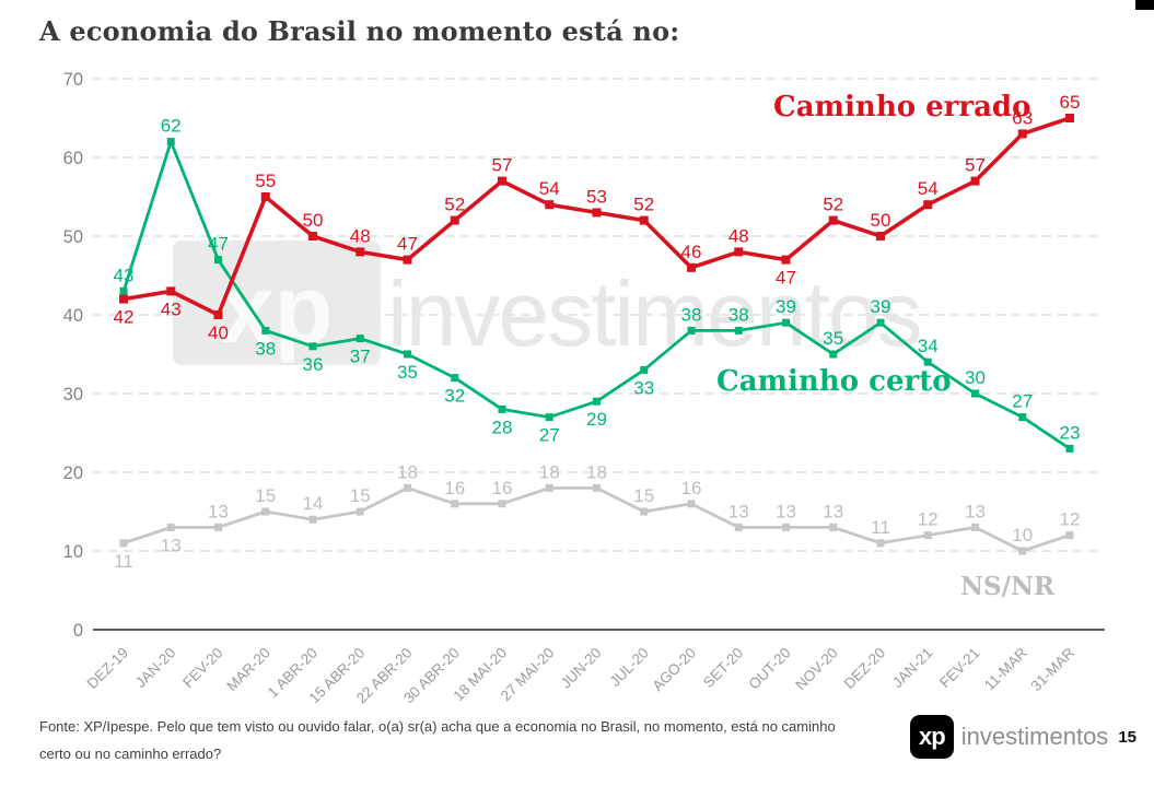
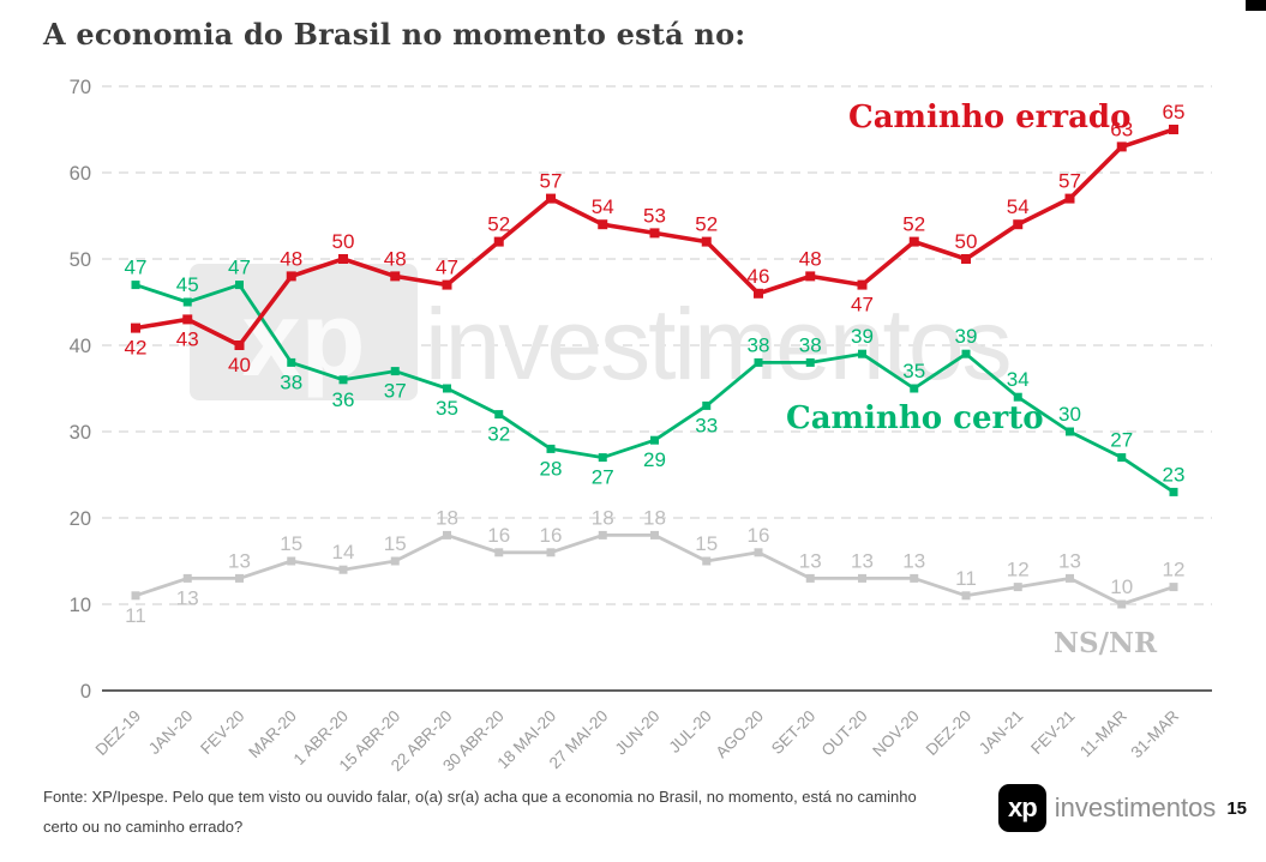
Caminho certo/DEZ-19: 43 -> 47
Caminho certo/JAN-20: 62 -> 45
Caminho errado/MAR-20: 55 -> 48
